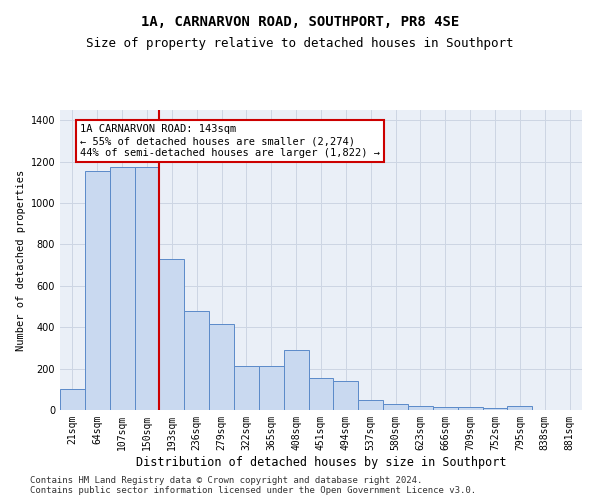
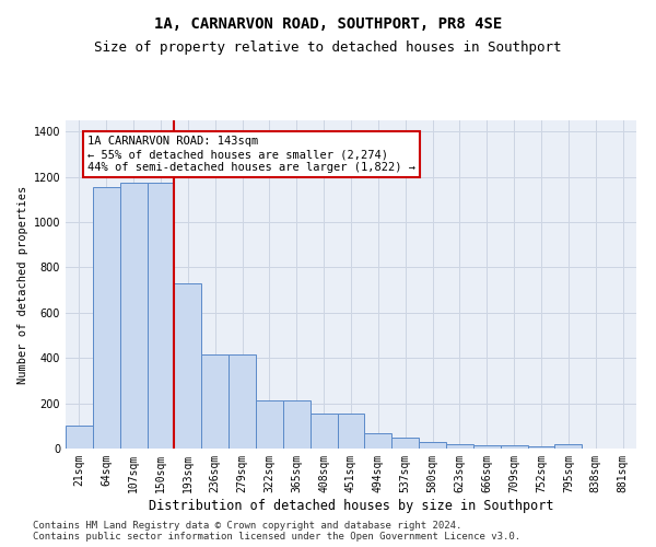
236sqm: 480 -> 415
408sqm: 290 -> 155
494sqm: 140 -> 70
